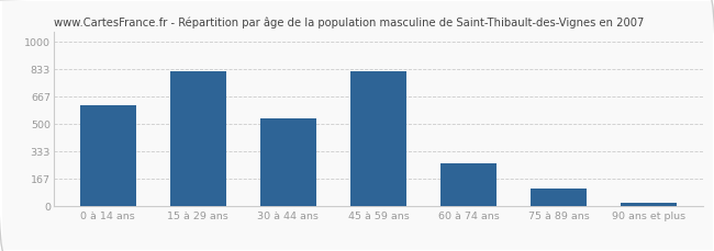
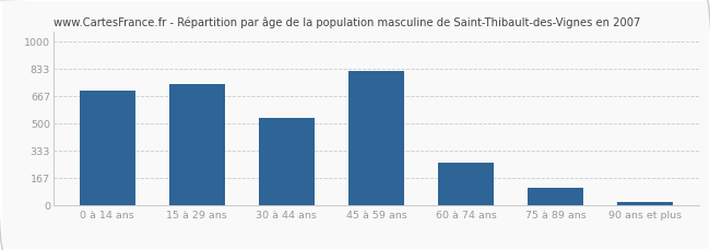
0 à 14 ans: 620 -> 700
15 à 29 ans: 820 -> 740
